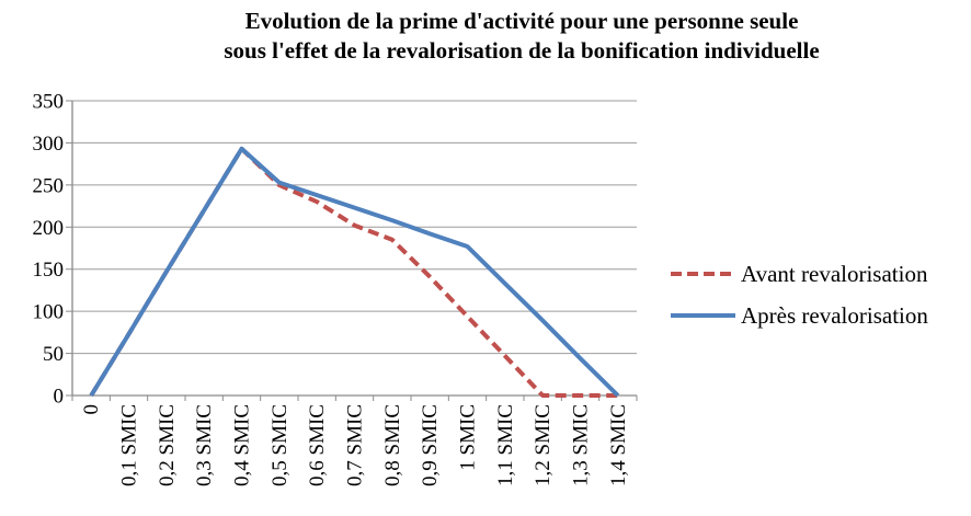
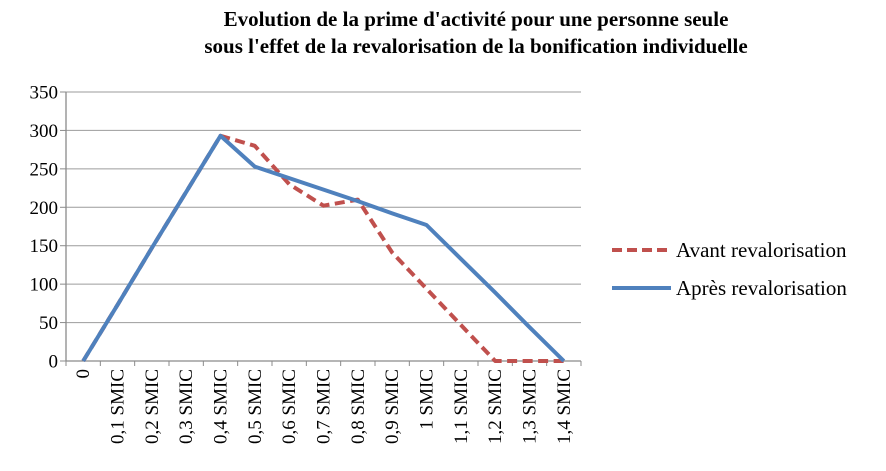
Avant revalorisation/0,5 SMIC: 250 -> 280
Avant revalorisation/0,8 SMIC: 180 -> 210
